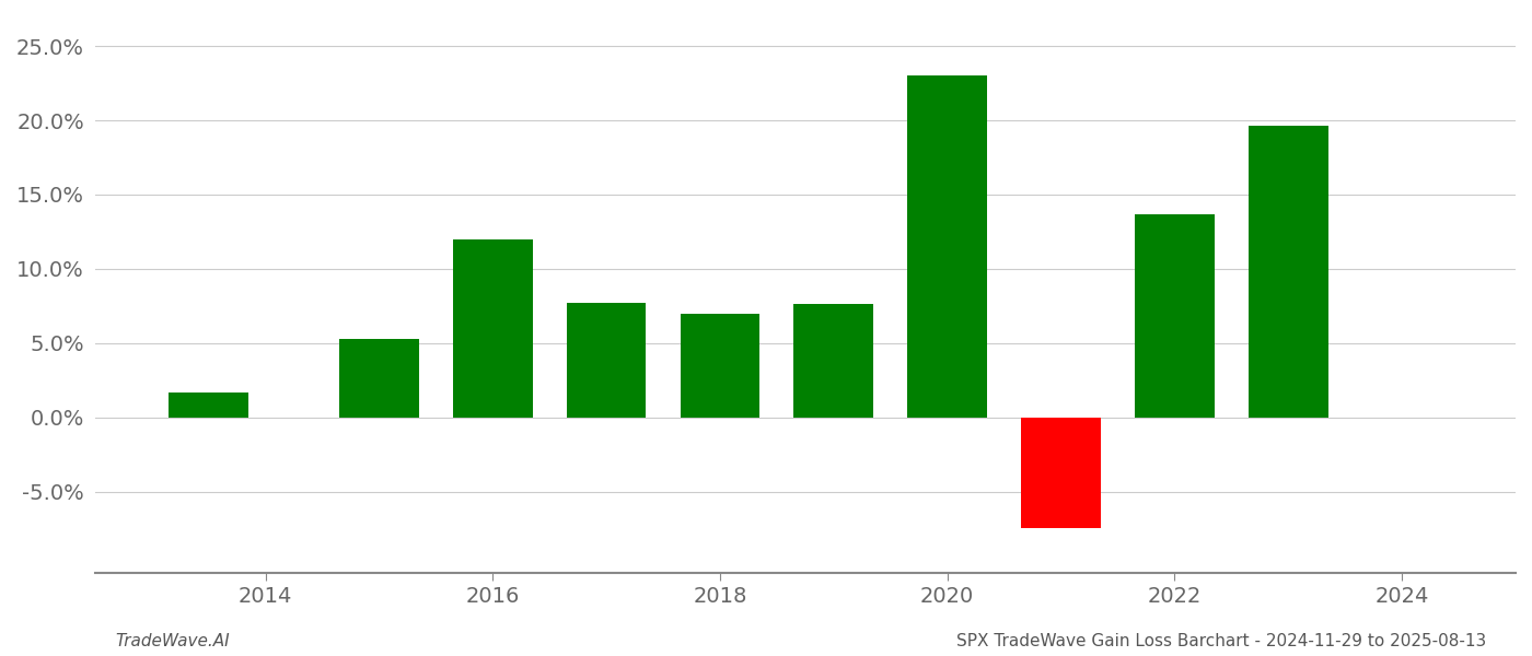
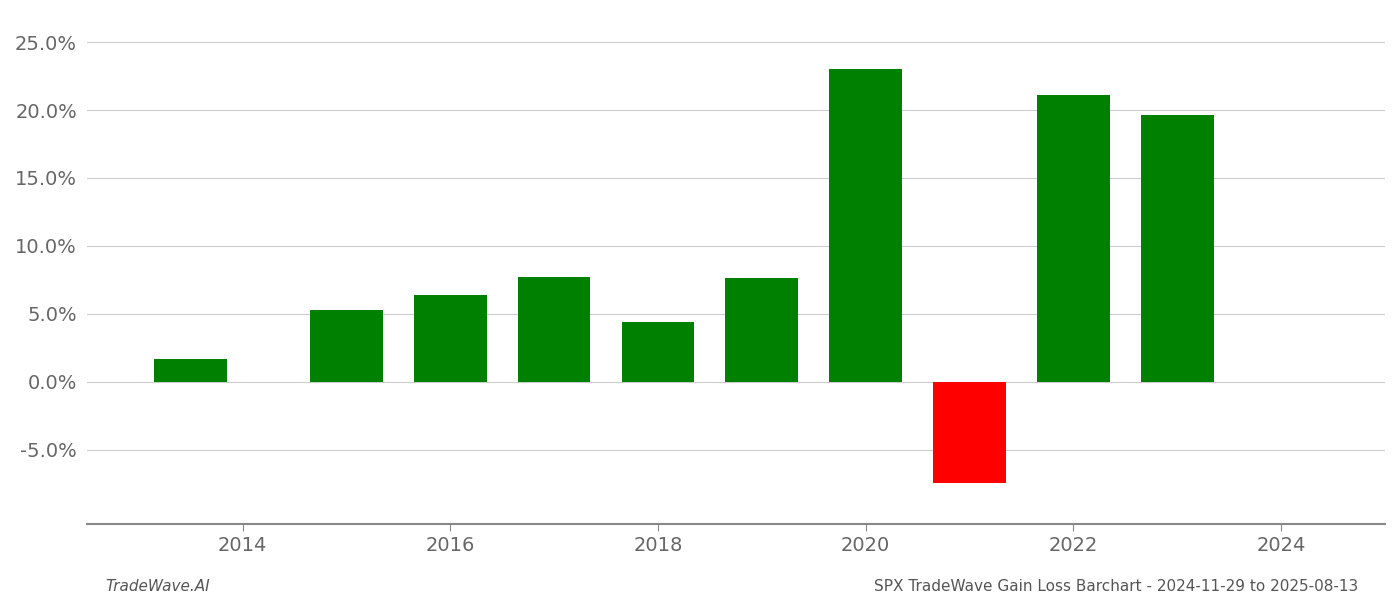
2016: 12.0% -> 6.4%
2018: 7.0% -> 4.4%
2022: 13.7% -> 21.1%
